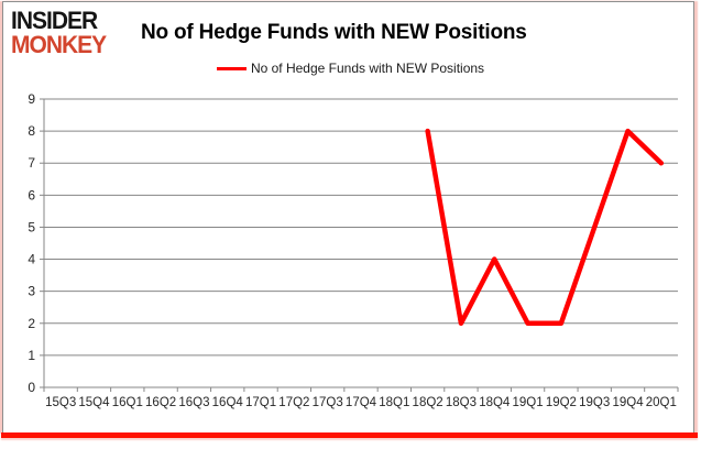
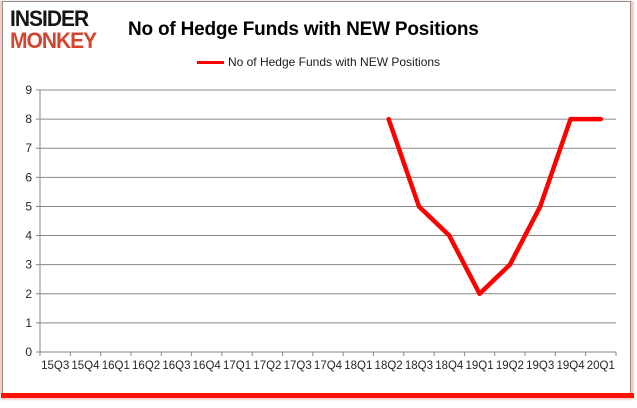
18Q3: 2 -> 5
19Q2: 2 -> 3
20Q1: 7 -> 8
